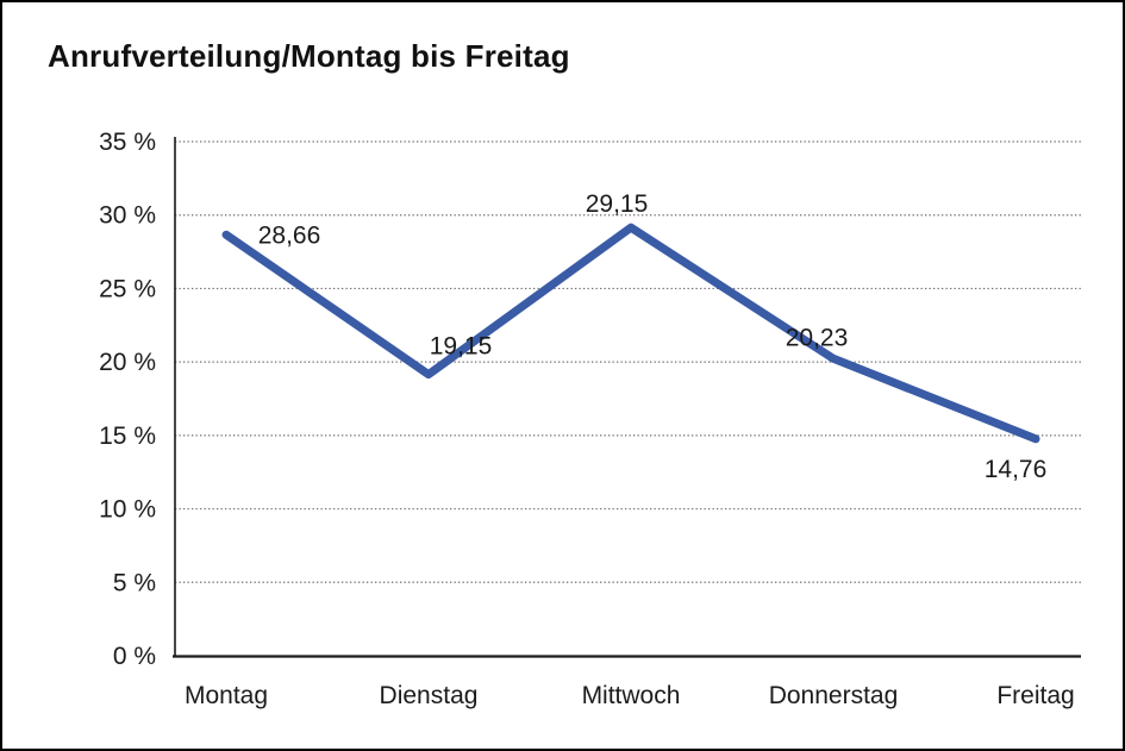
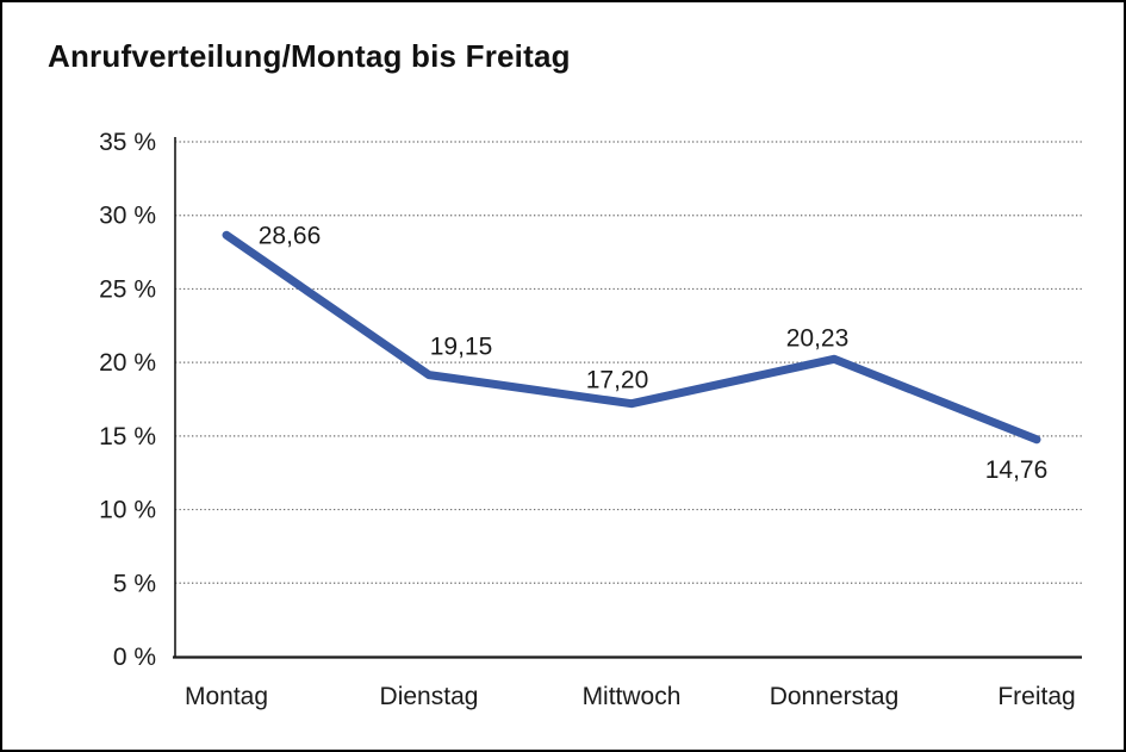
Mittwoch: 29,15 -> 17,20
